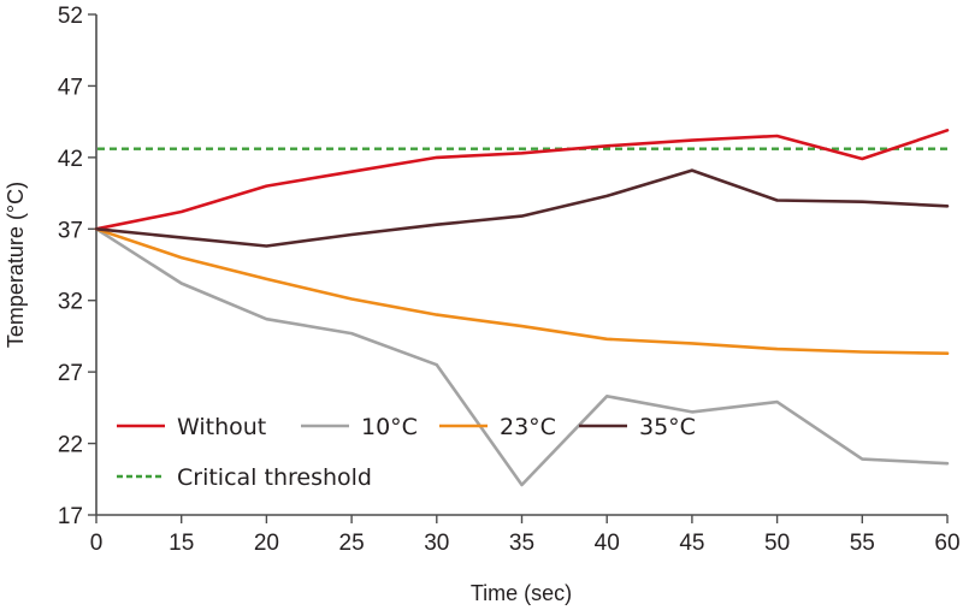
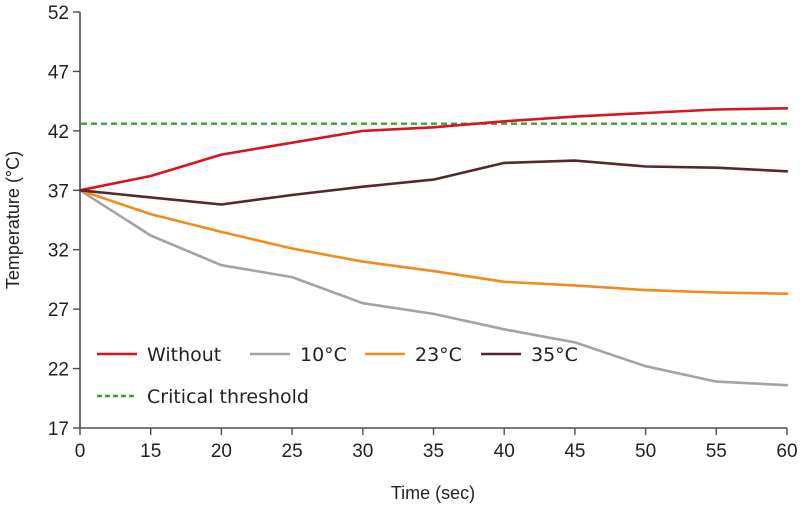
10°C/35: 19.1 -> 26.6
35°C/45: 41.1 -> 39.5
10°C/50: 24.9 -> 22.2
Without/55: 41.9 -> 43.8
